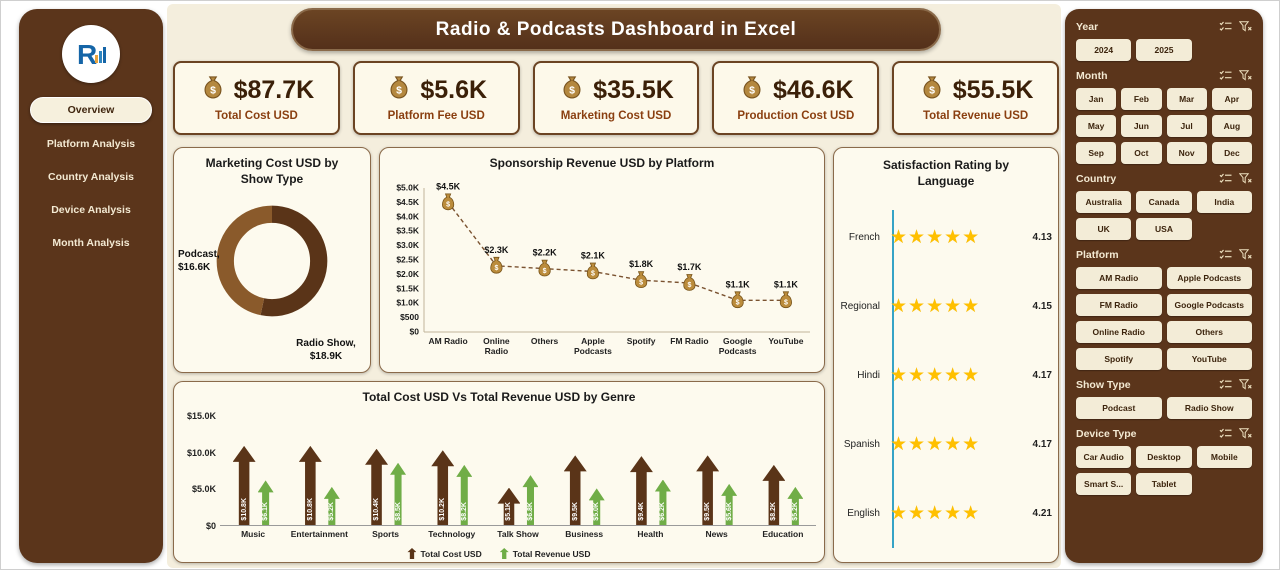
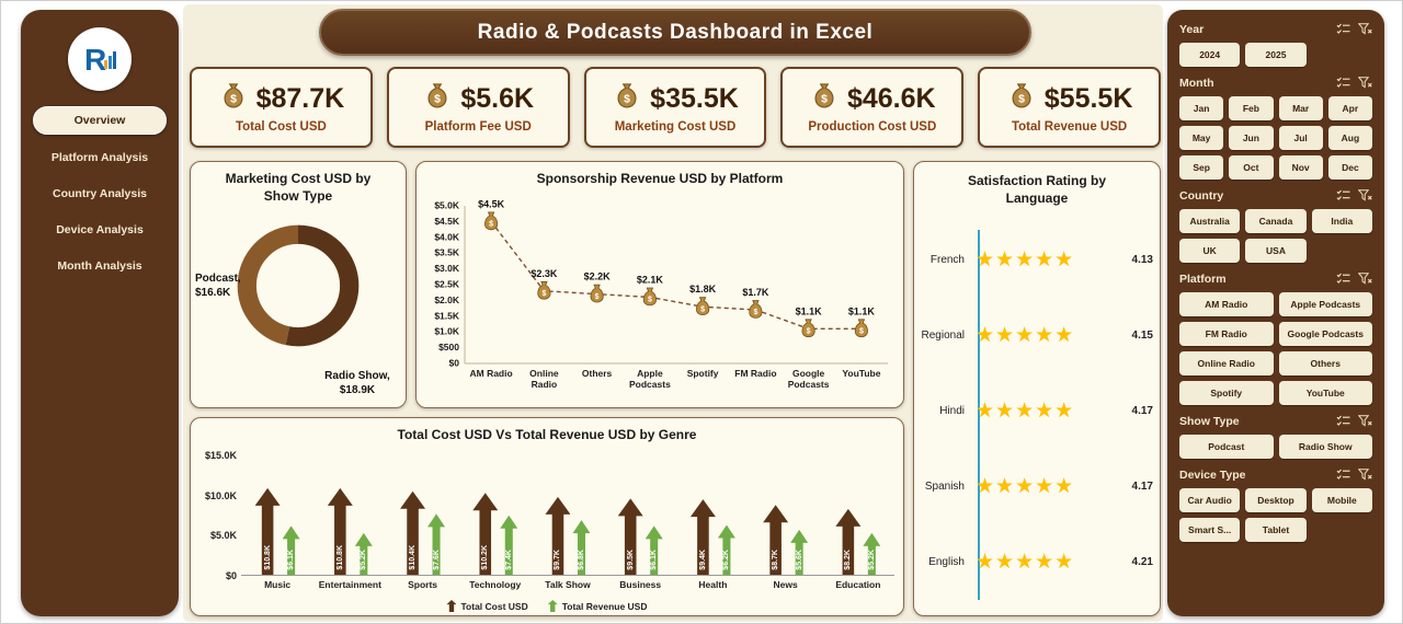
Total Cost USD Vs Total Revenue USD by Genre/Total Revenue USD/Sports: $8.5K -> $7.6K
Total Cost USD Vs Total Revenue USD by Genre/Total Revenue USD/Technology: $8.2K -> $7.4K
Total Cost USD Vs Total Revenue USD by Genre/Total Cost USD/Talk Show: $5.1K -> $9.7K
Total Cost USD Vs Total Revenue USD by Genre/Total Revenue USD/Business: $5.0K -> $6.1K
Total Cost USD Vs Total Revenue USD by Genre/Total Cost USD/News: $9.5K -> $8.7K
